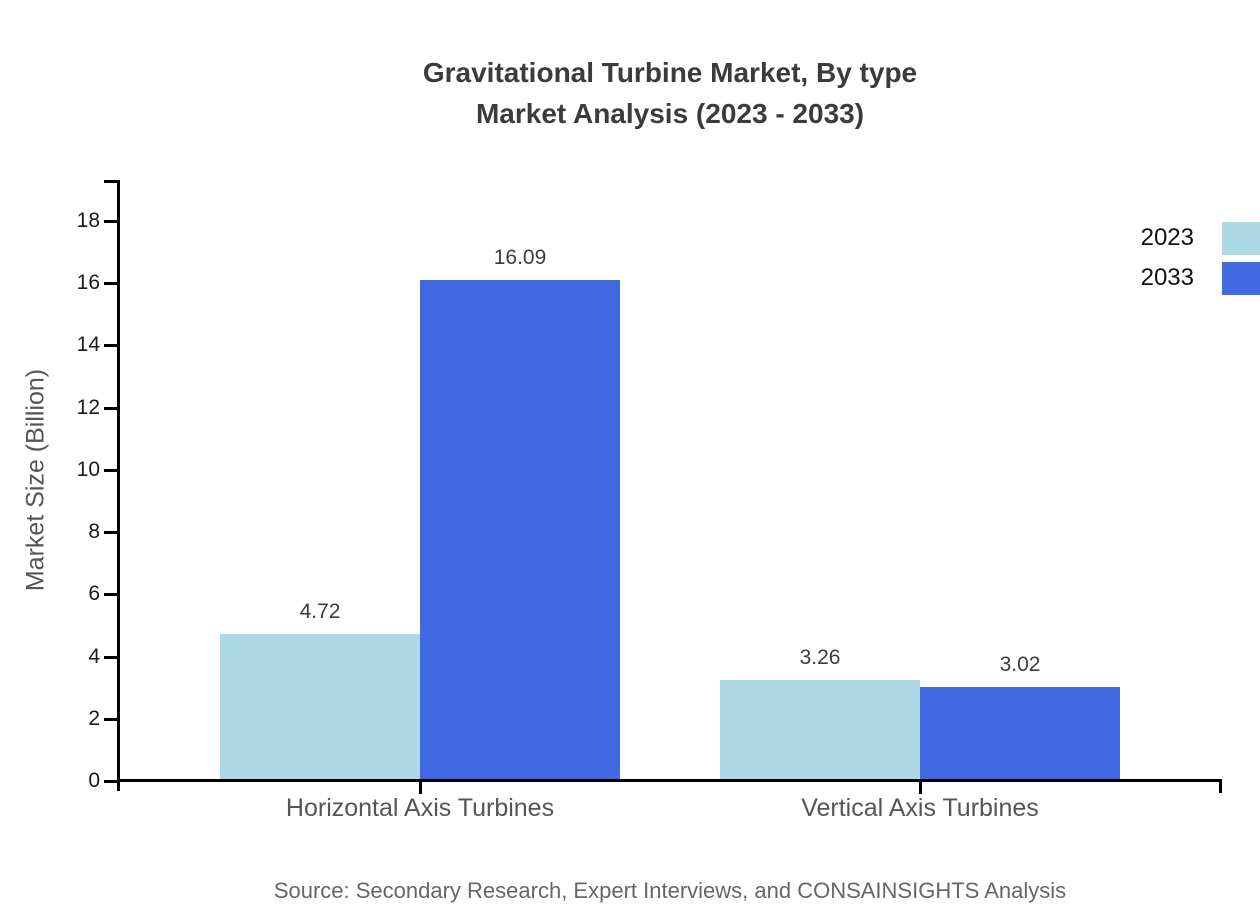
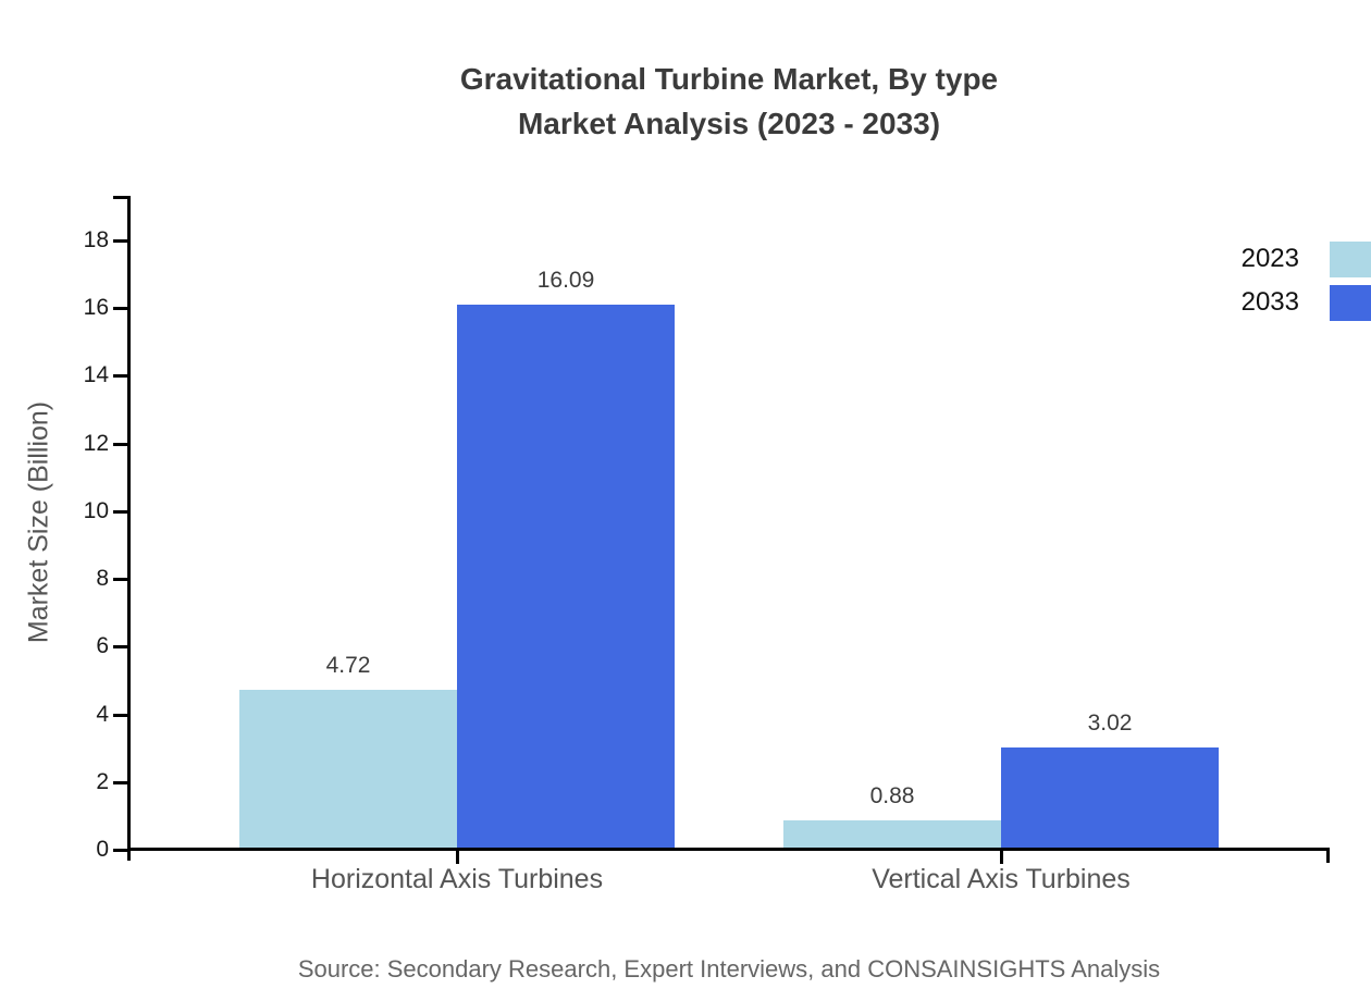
2023/Vertical Axis Turbines: 3.26 -> 0.88
